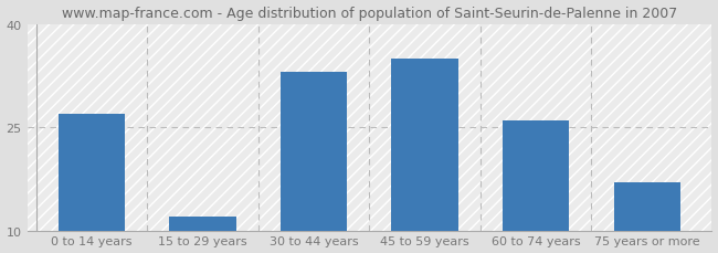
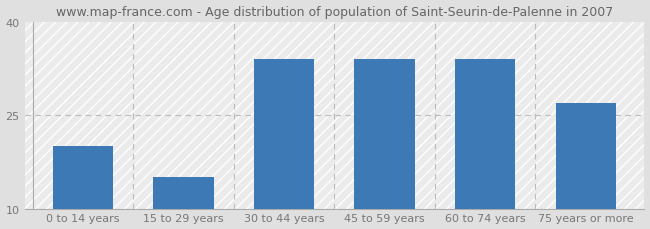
0 to 14 years: 27 -> 20
15 to 29 years: 12 -> 15
30 to 44 years: 33 -> 34
45 to 59 years: 35 -> 34
60 to 74 years: 26 -> 34
75 years or more: 17 -> 27
